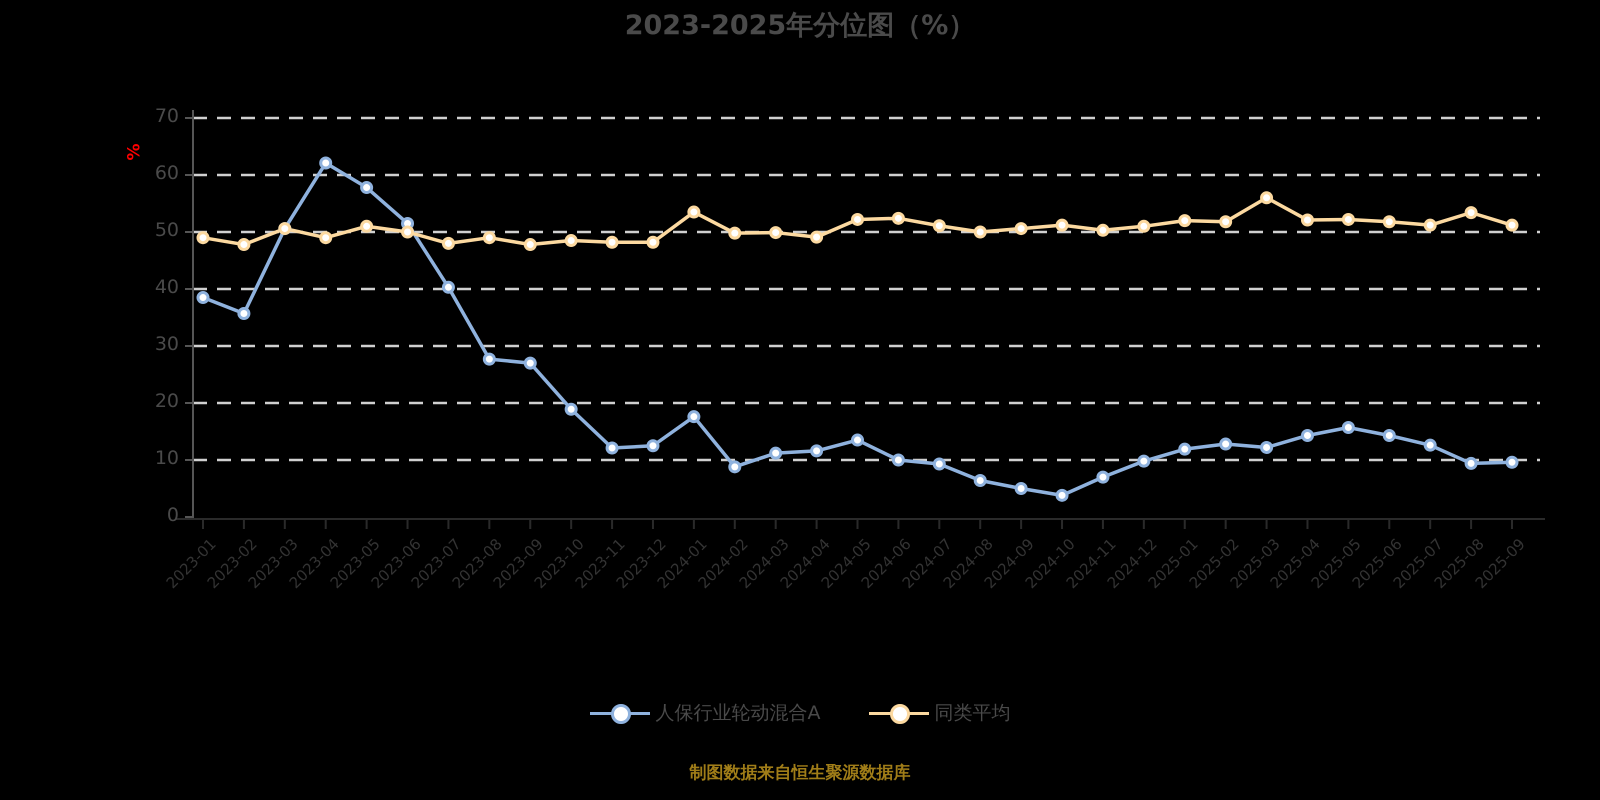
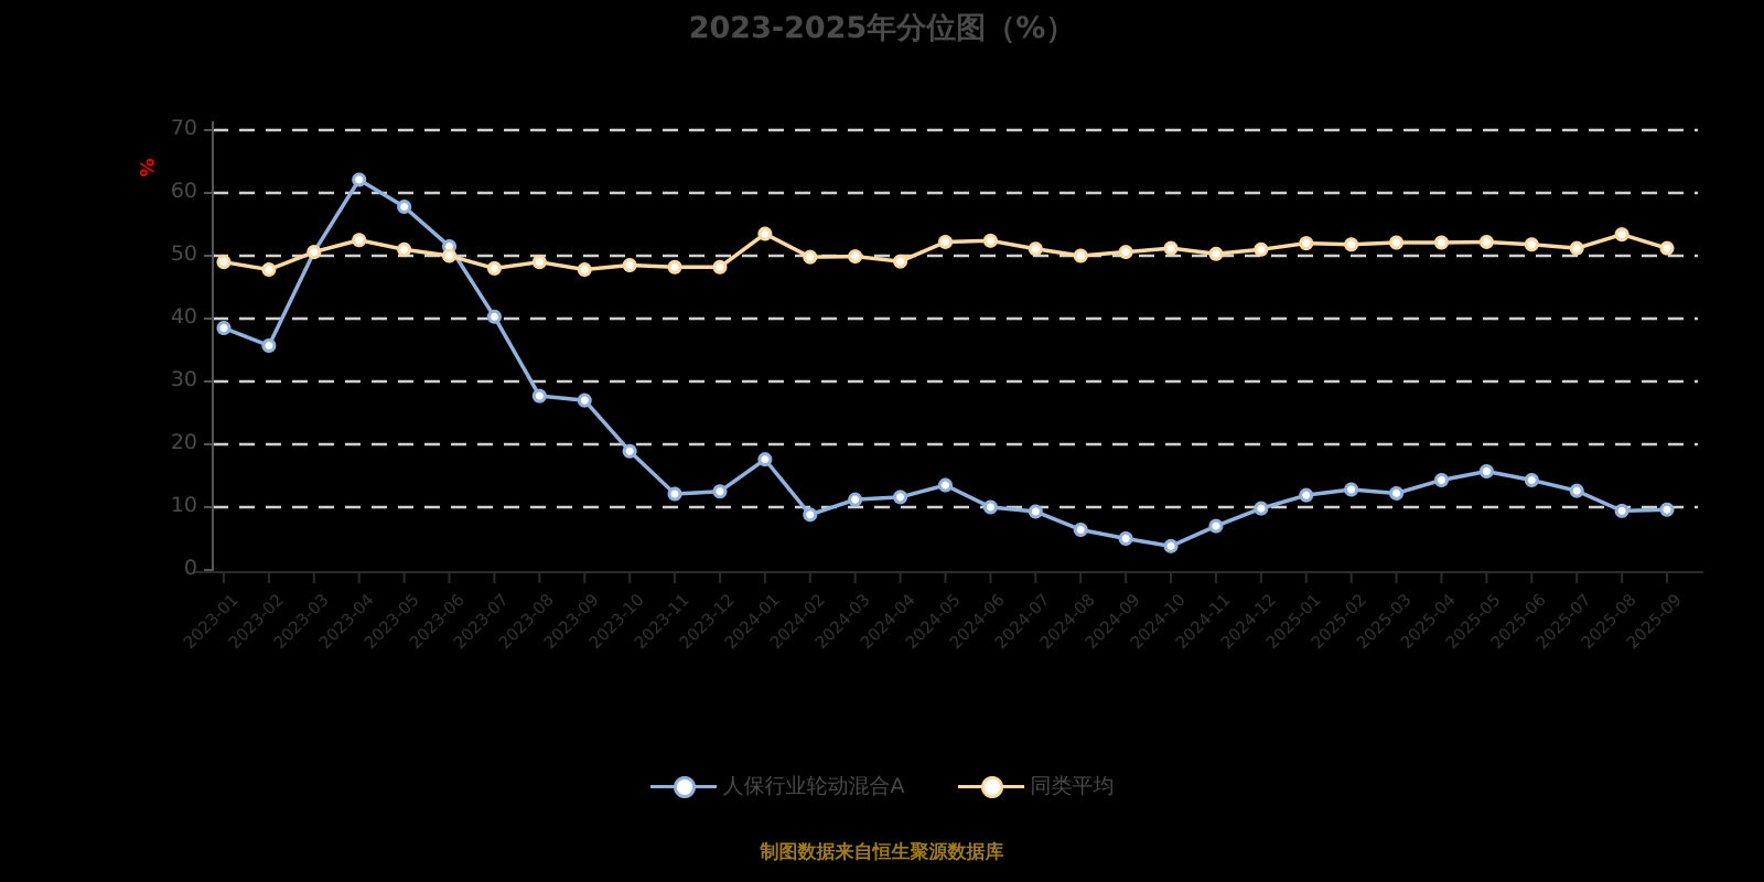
同类平均/2023-04: 49 -> 52
同类平均/2025-03: 56 -> 52
